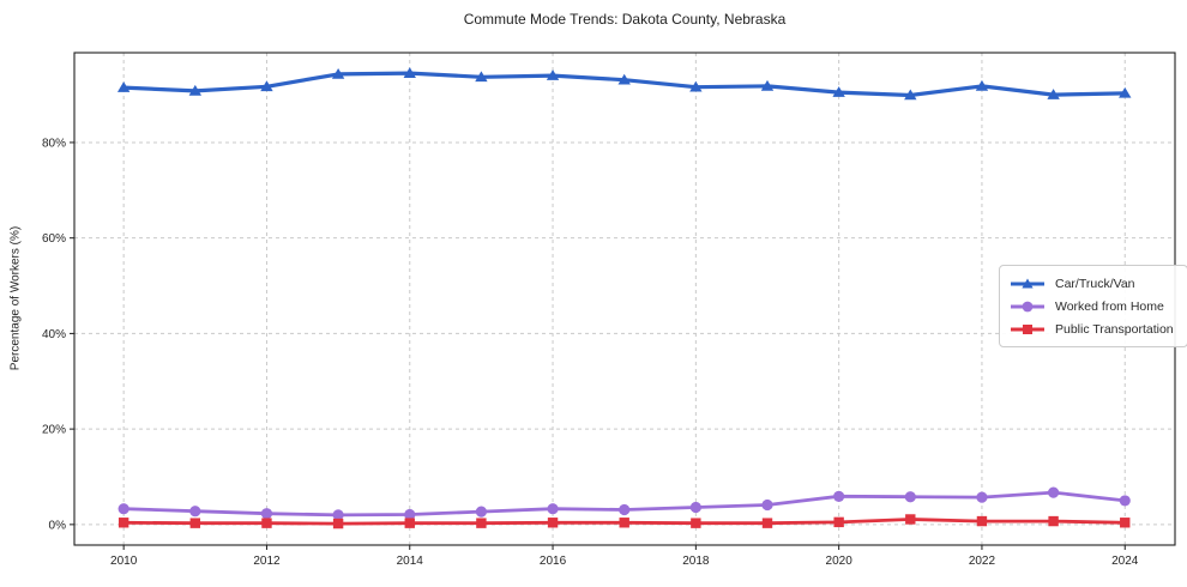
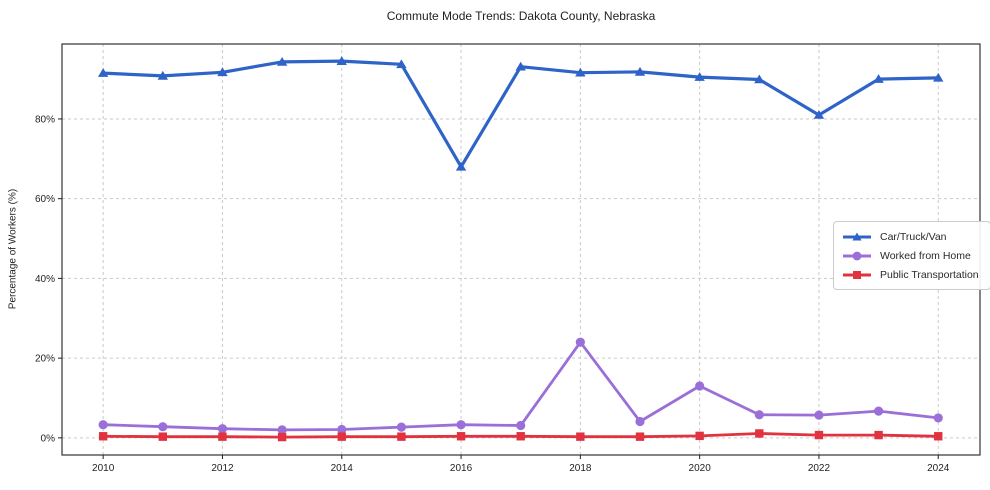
Car/Truck/Van/2016: 94% -> 68%
Worked from Home/2018: 4% -> 24%
Worked from Home/2020: 6% -> 13%
Car/Truck/Van/2022: 92% -> 81%
